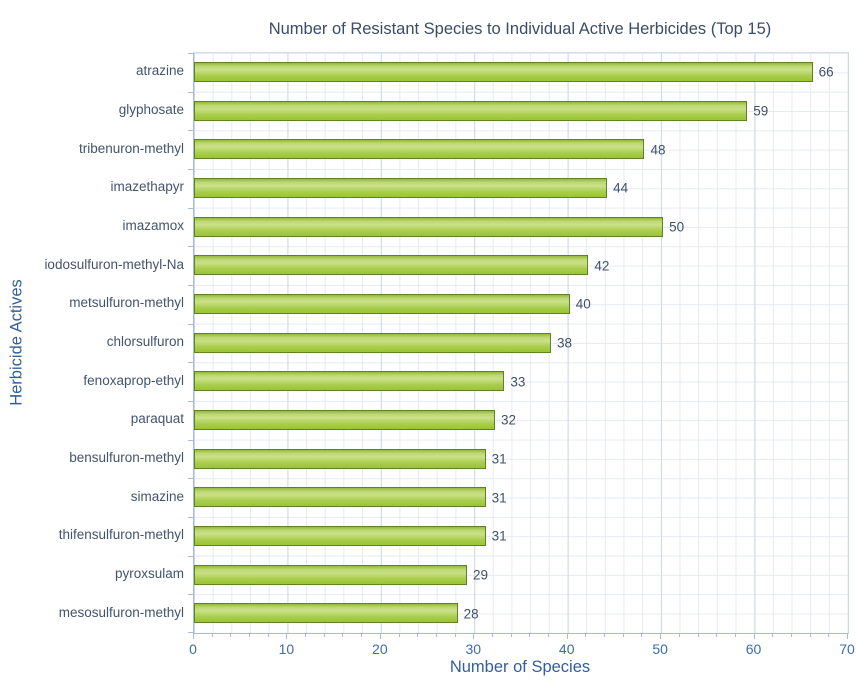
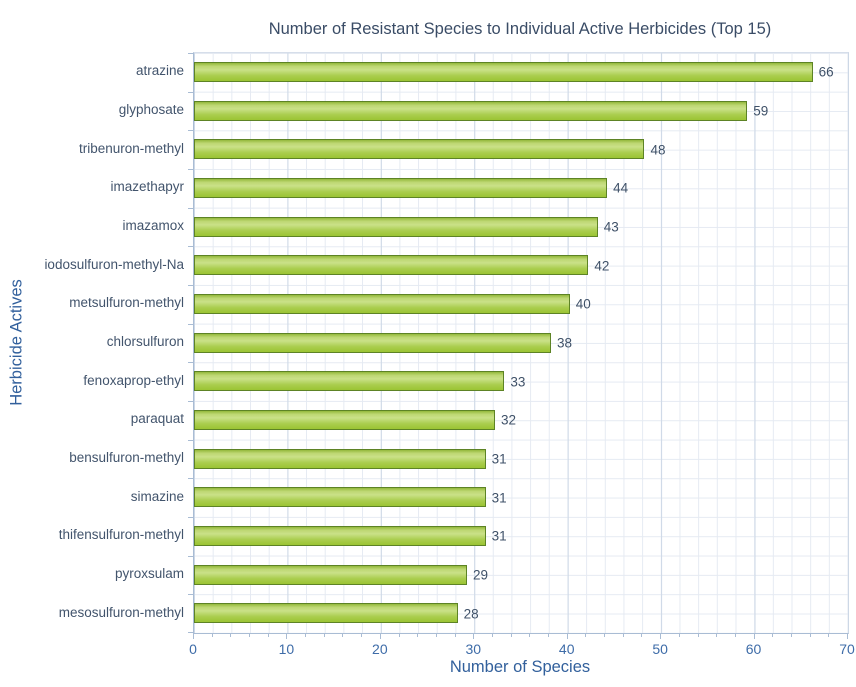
imazamox: 50 -> 43
